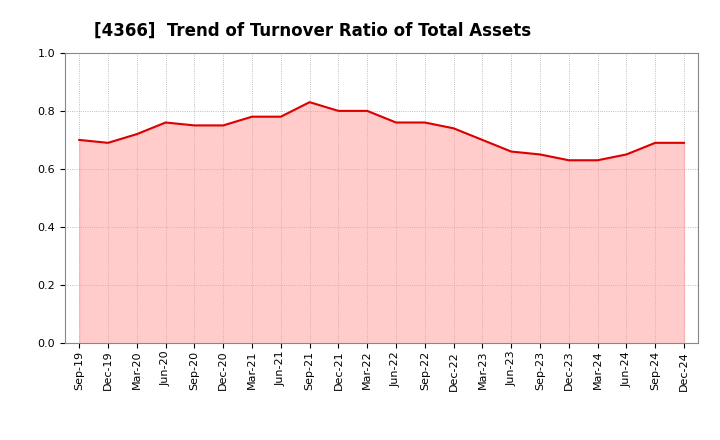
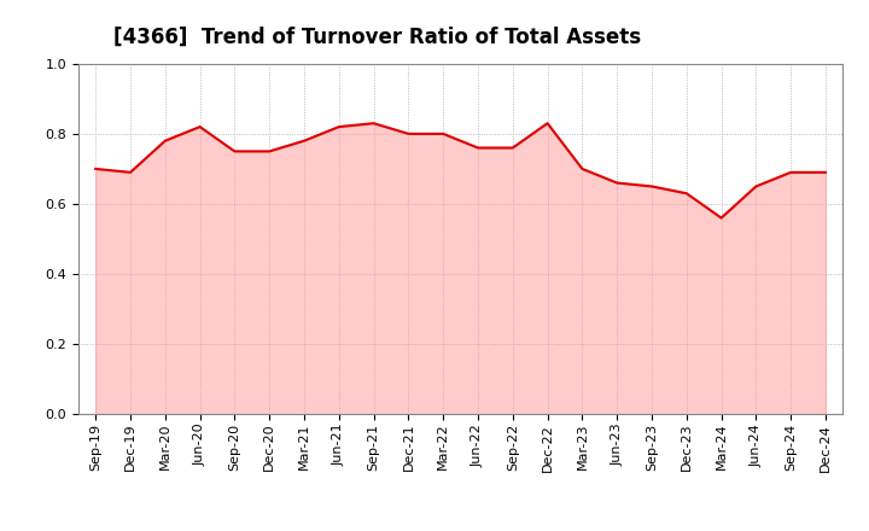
Mar-20: 0.72 -> 0.78
Jun-20: 0.76 -> 0.82
Jun-21: 0.78 -> 0.82
Dec-22: 0.74 -> 0.83
Mar-24: 0.63 -> 0.56
